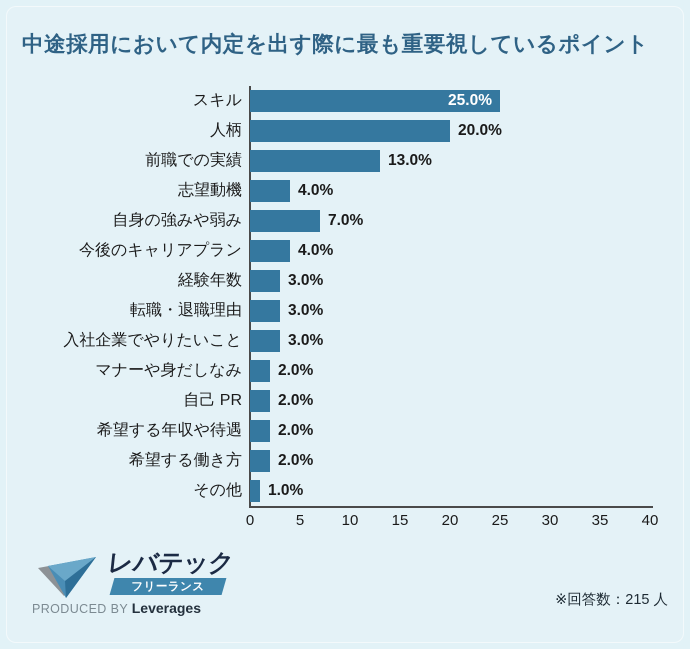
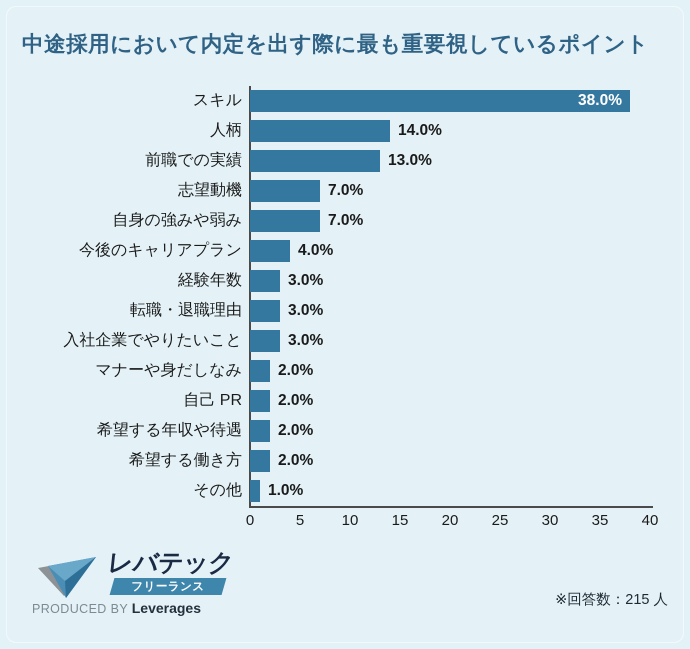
スキル: 25.0% -> 38.0%
人柄: 20.0% -> 14.0%
志望動機: 4.0% -> 7.0%
